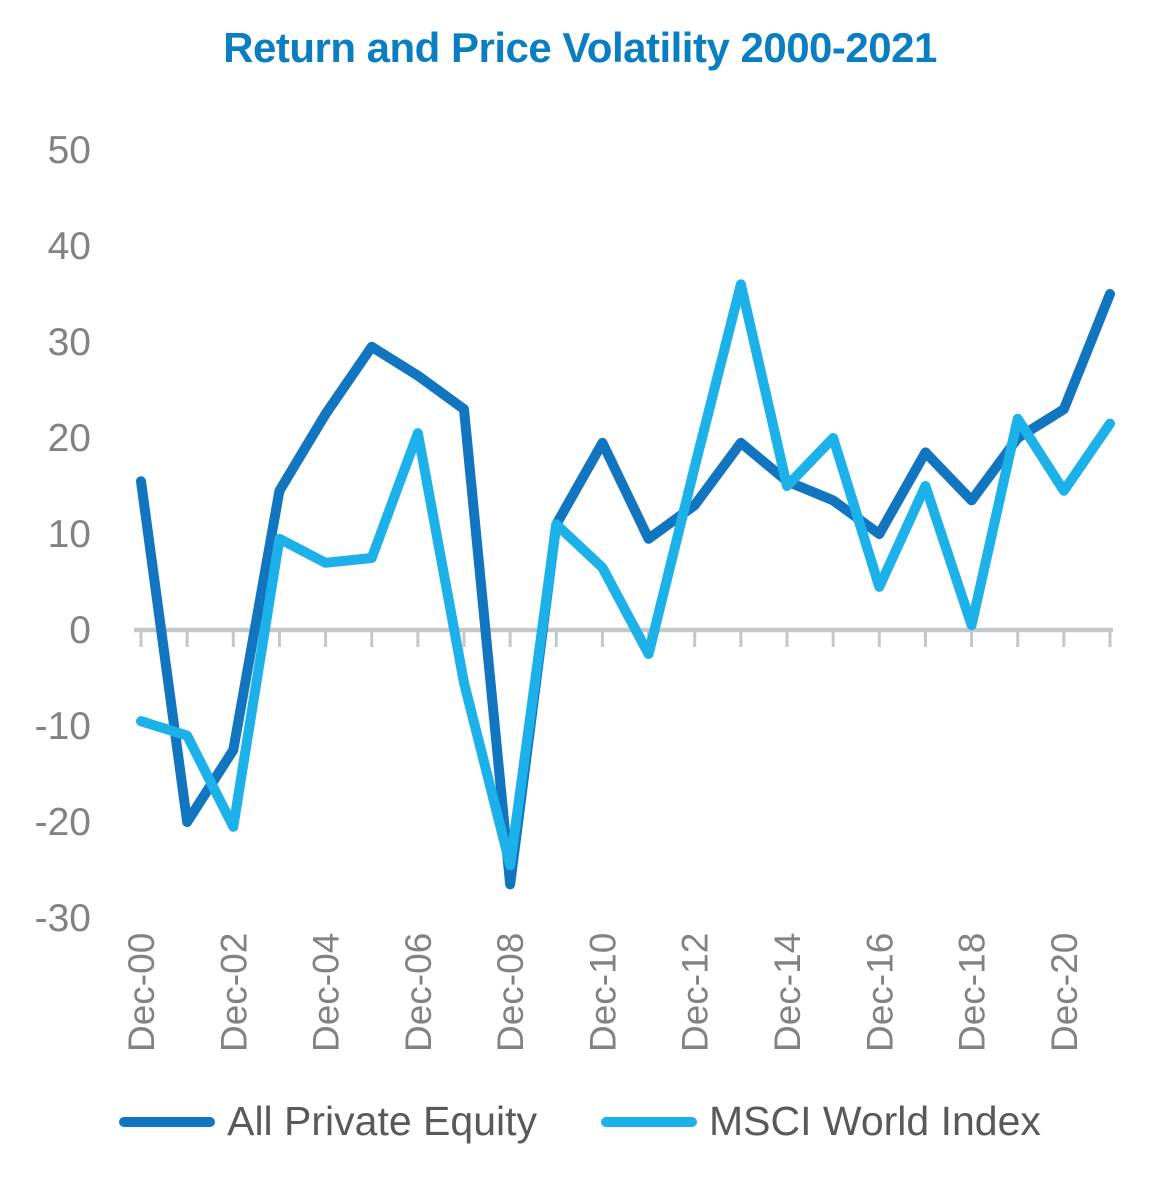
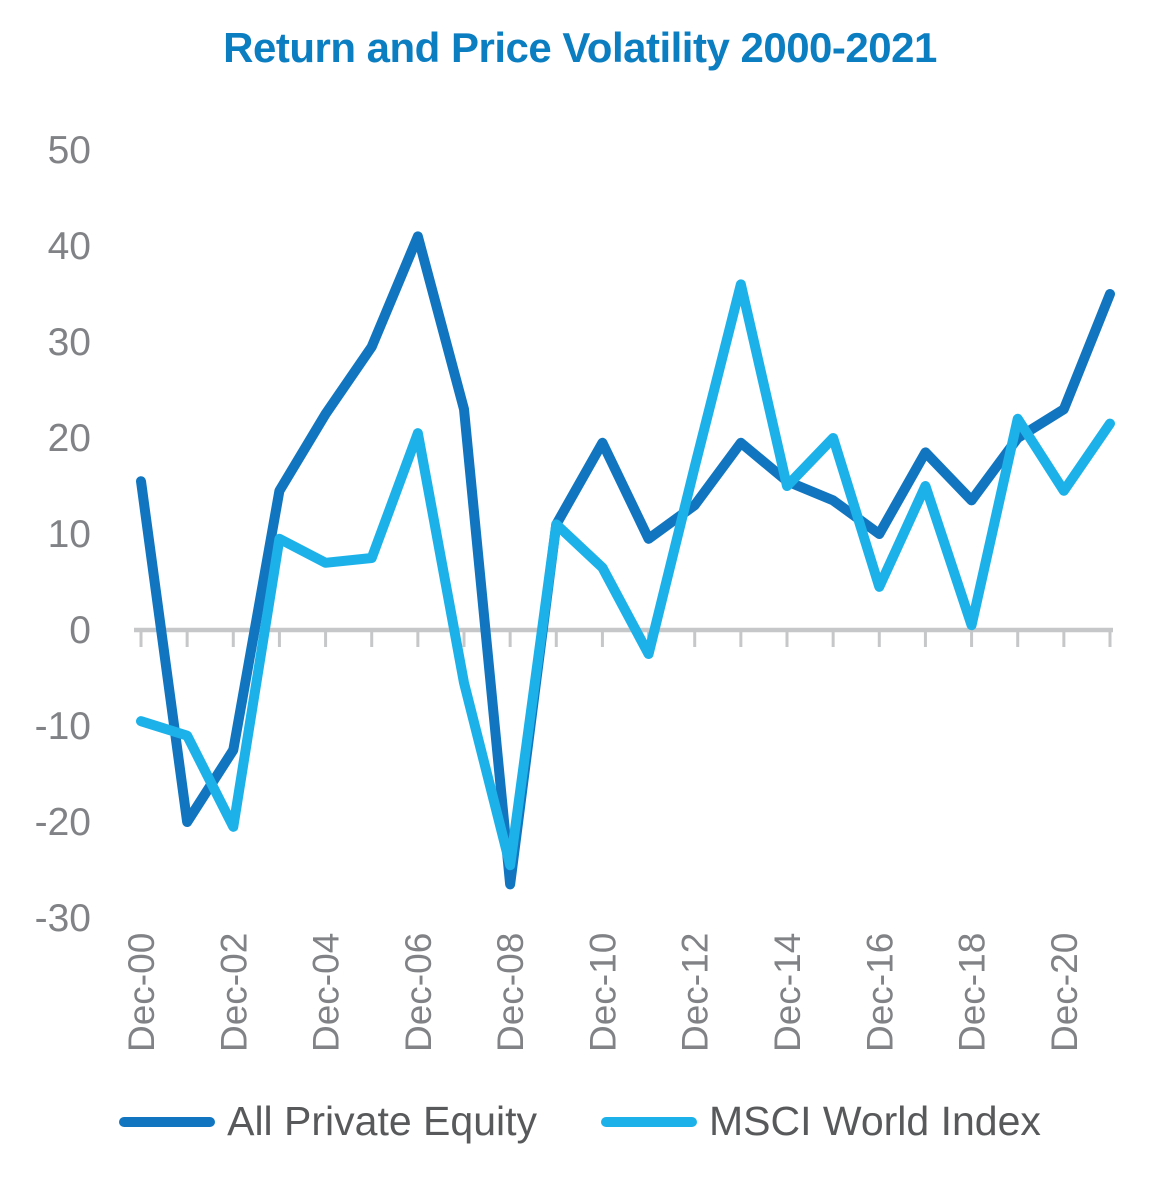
All Private Equity/Dec-06: 26 -> 41
